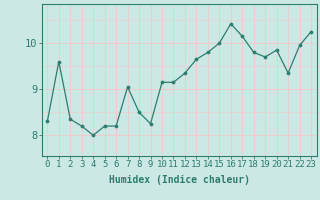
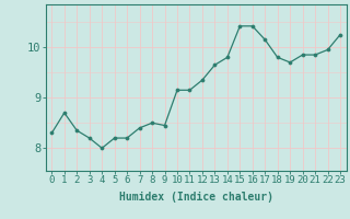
1: 9.60 -> 8.70
7: 9.05 -> 8.40
9: 8.25 -> 8.45
15: 10.00 -> 10.42
21: 9.35 -> 9.85
